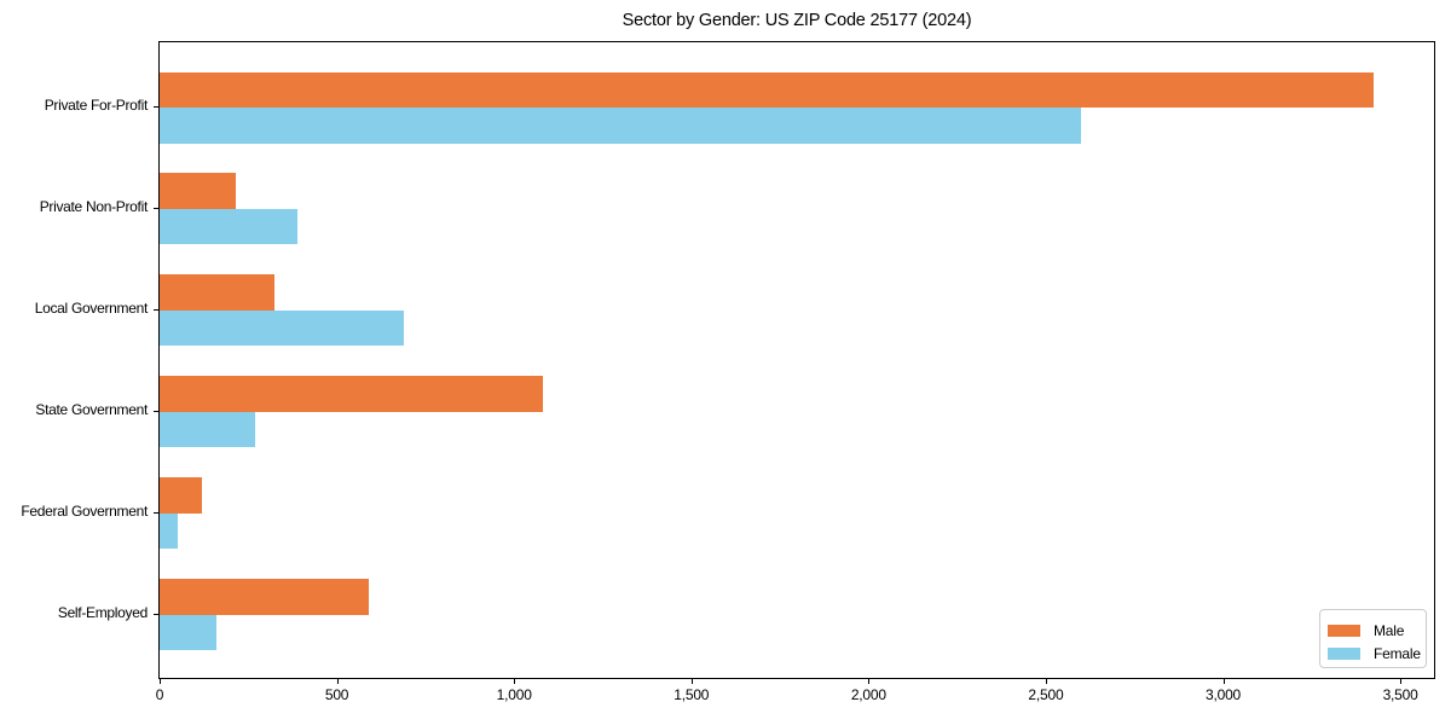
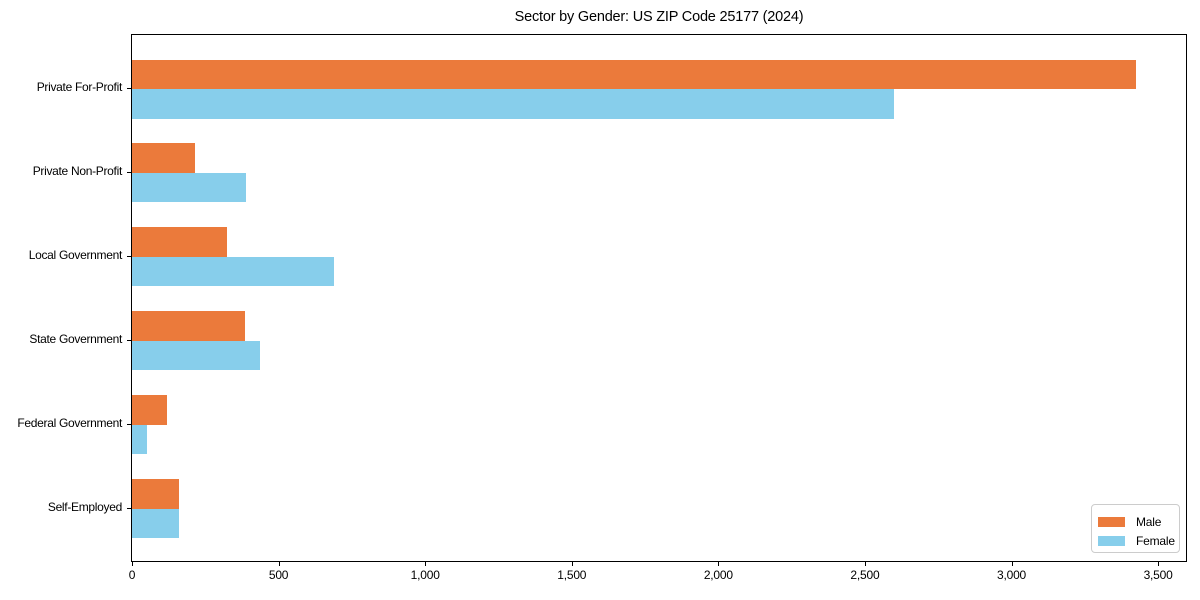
Male/State Government: 1080 -> 380
Female/State Government: 270 -> 440
Male/Self-Employed: 590 -> 160
